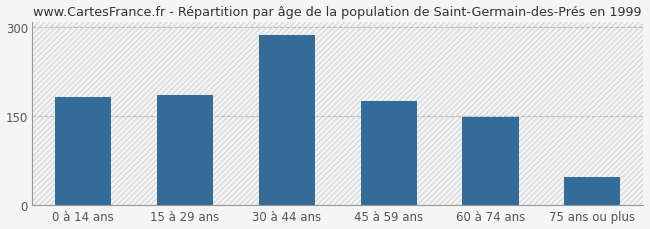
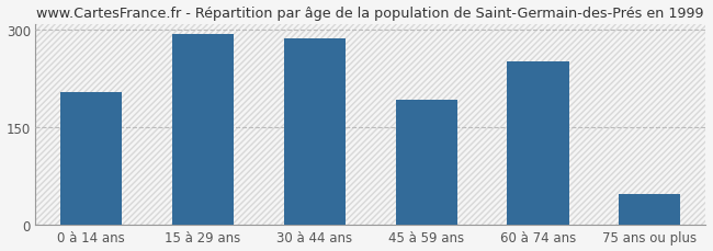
0 à 14 ans: 183 -> 204
15 à 29 ans: 185 -> 294
45 à 59 ans: 175 -> 192
60 à 74 ans: 148 -> 252
